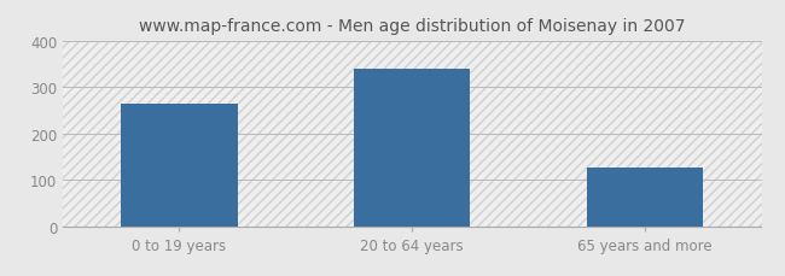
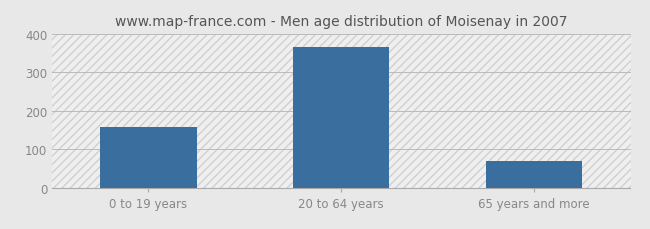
0 to 19 years: 265 -> 157
20 to 64 years: 340 -> 365
65 years and more: 125 -> 68
